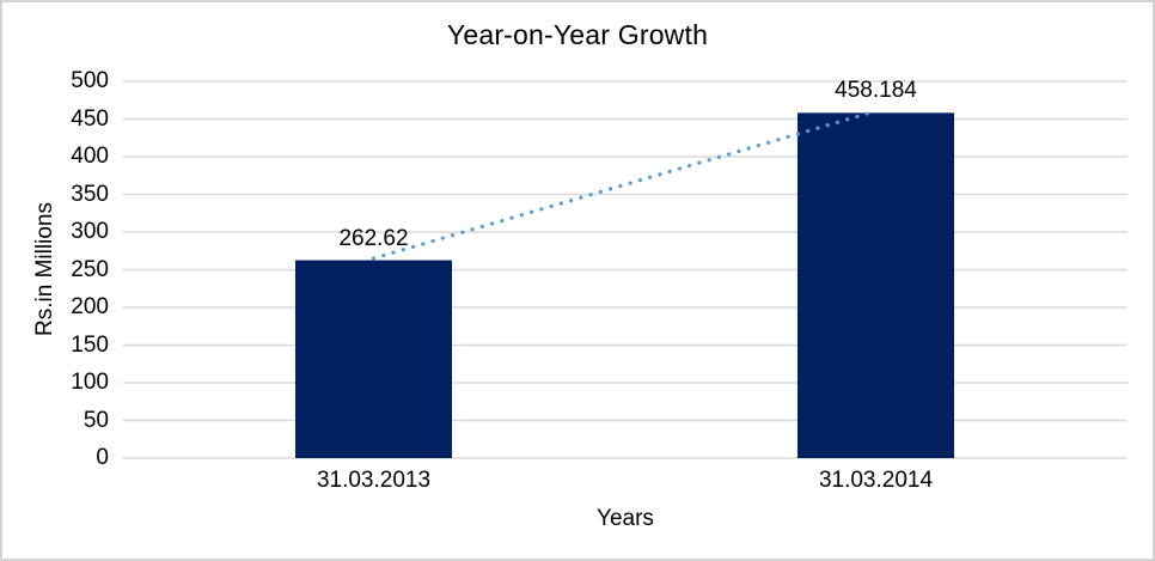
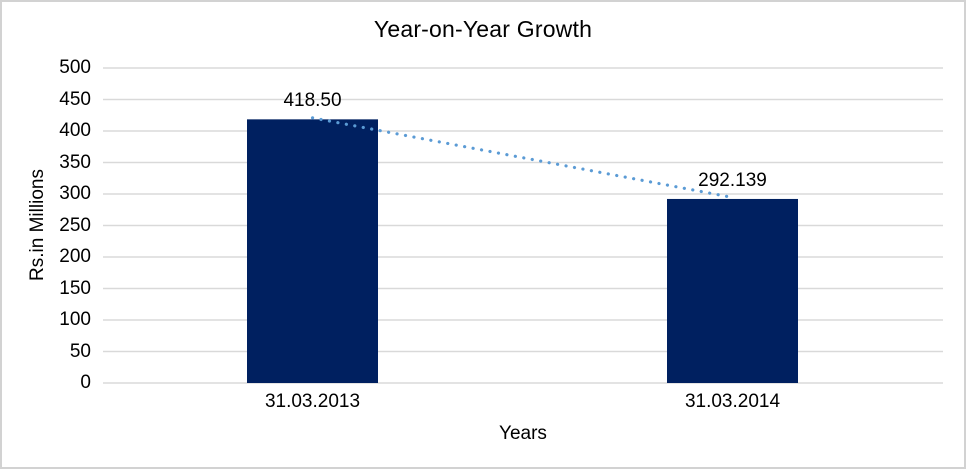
31.03.2013: 262.62 -> 418.50
31.03.2014: 458.184 -> 292.139
